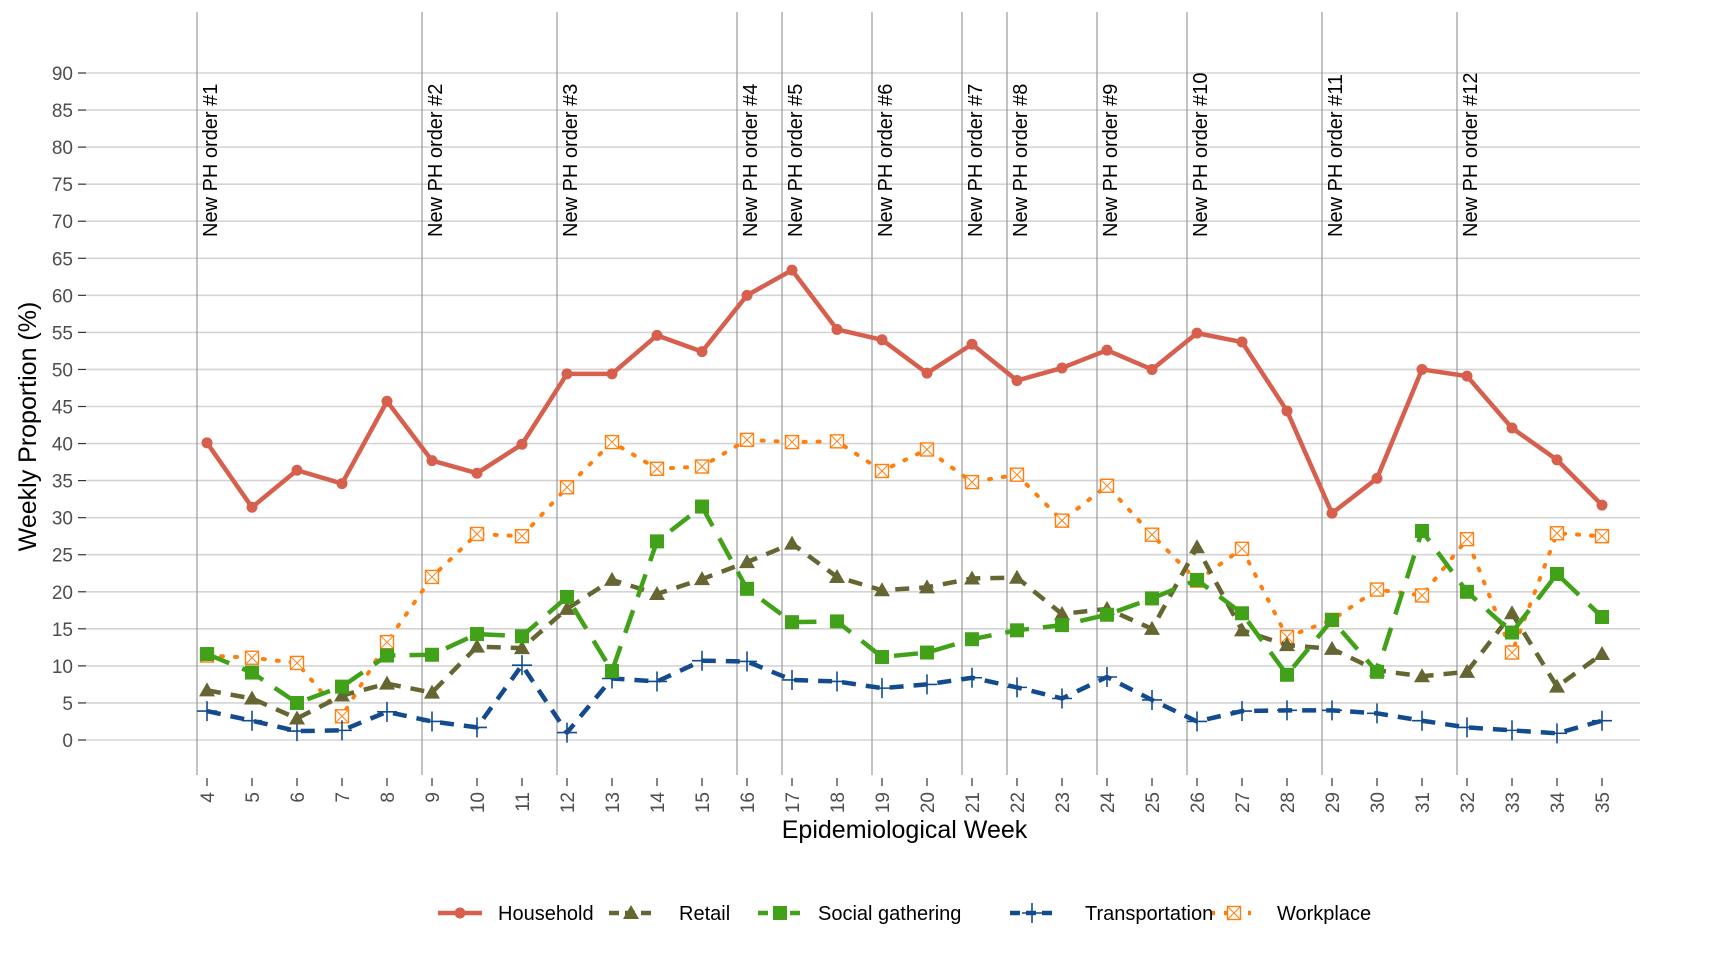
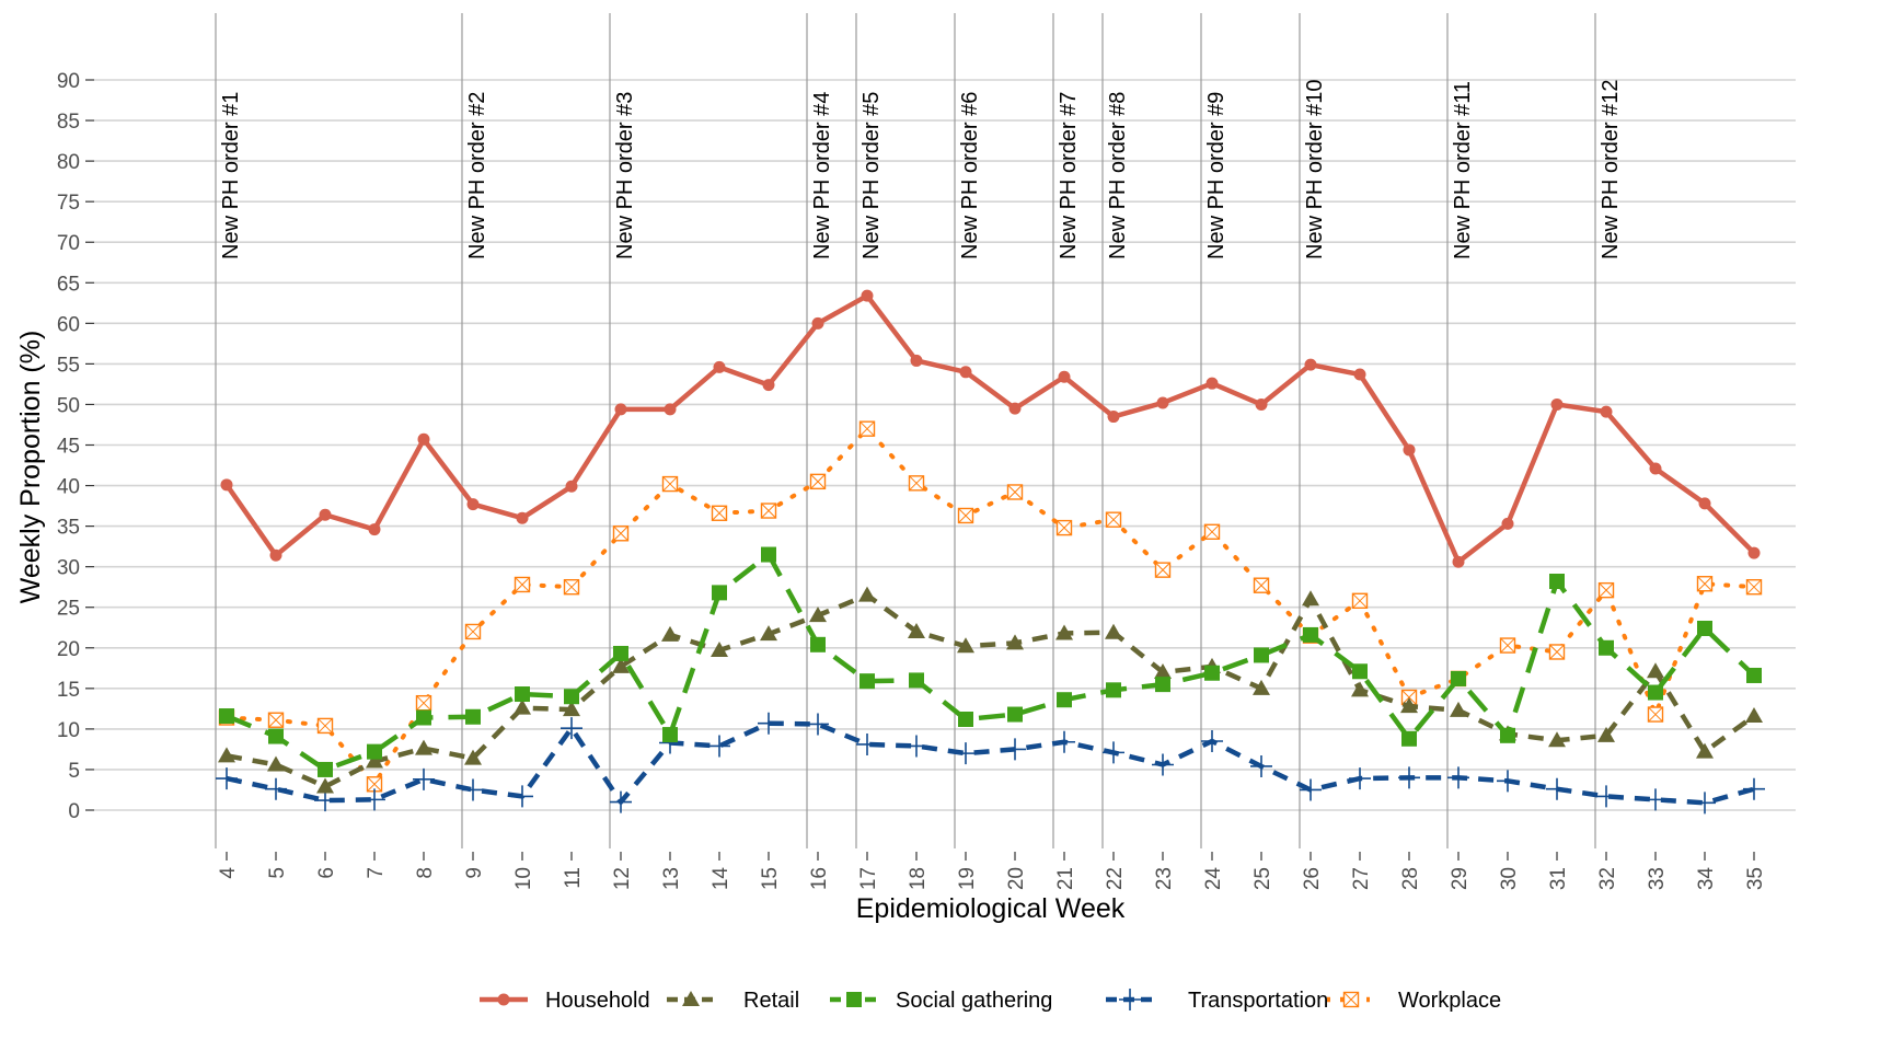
Workplace/17: 40 -> 47
